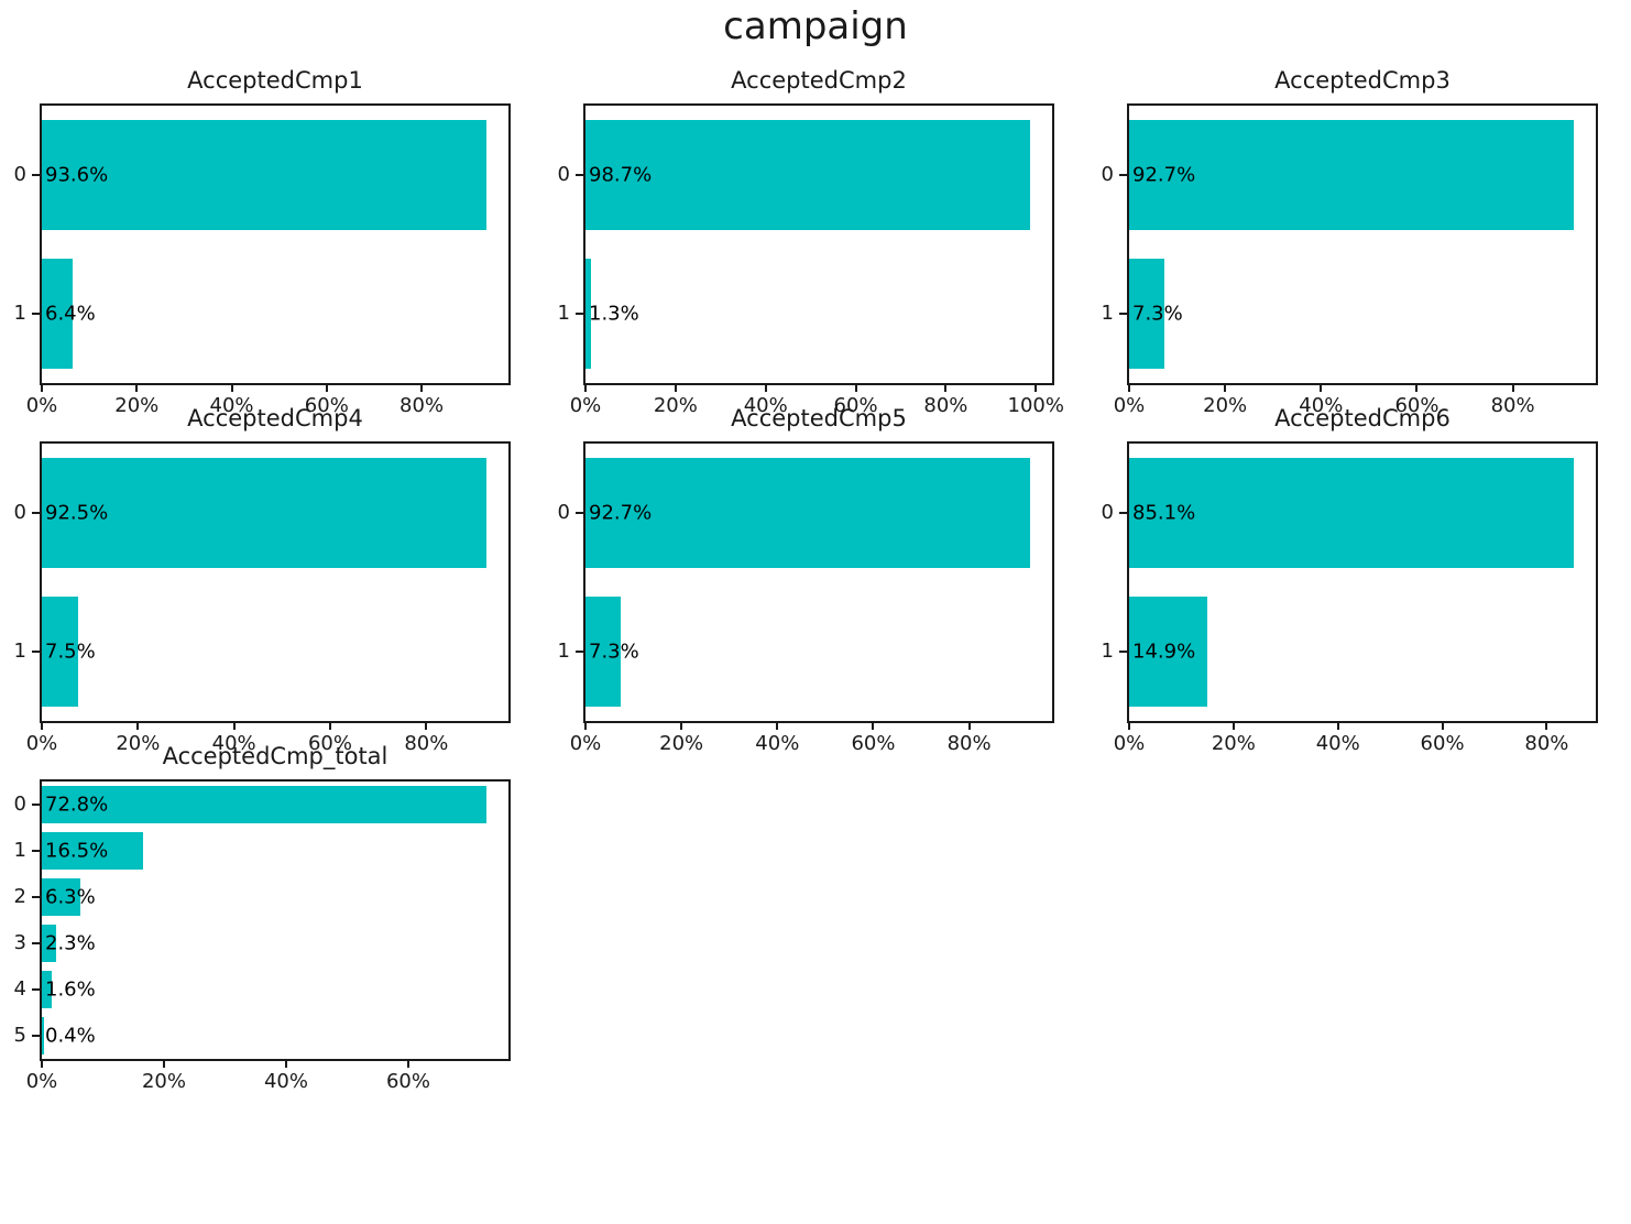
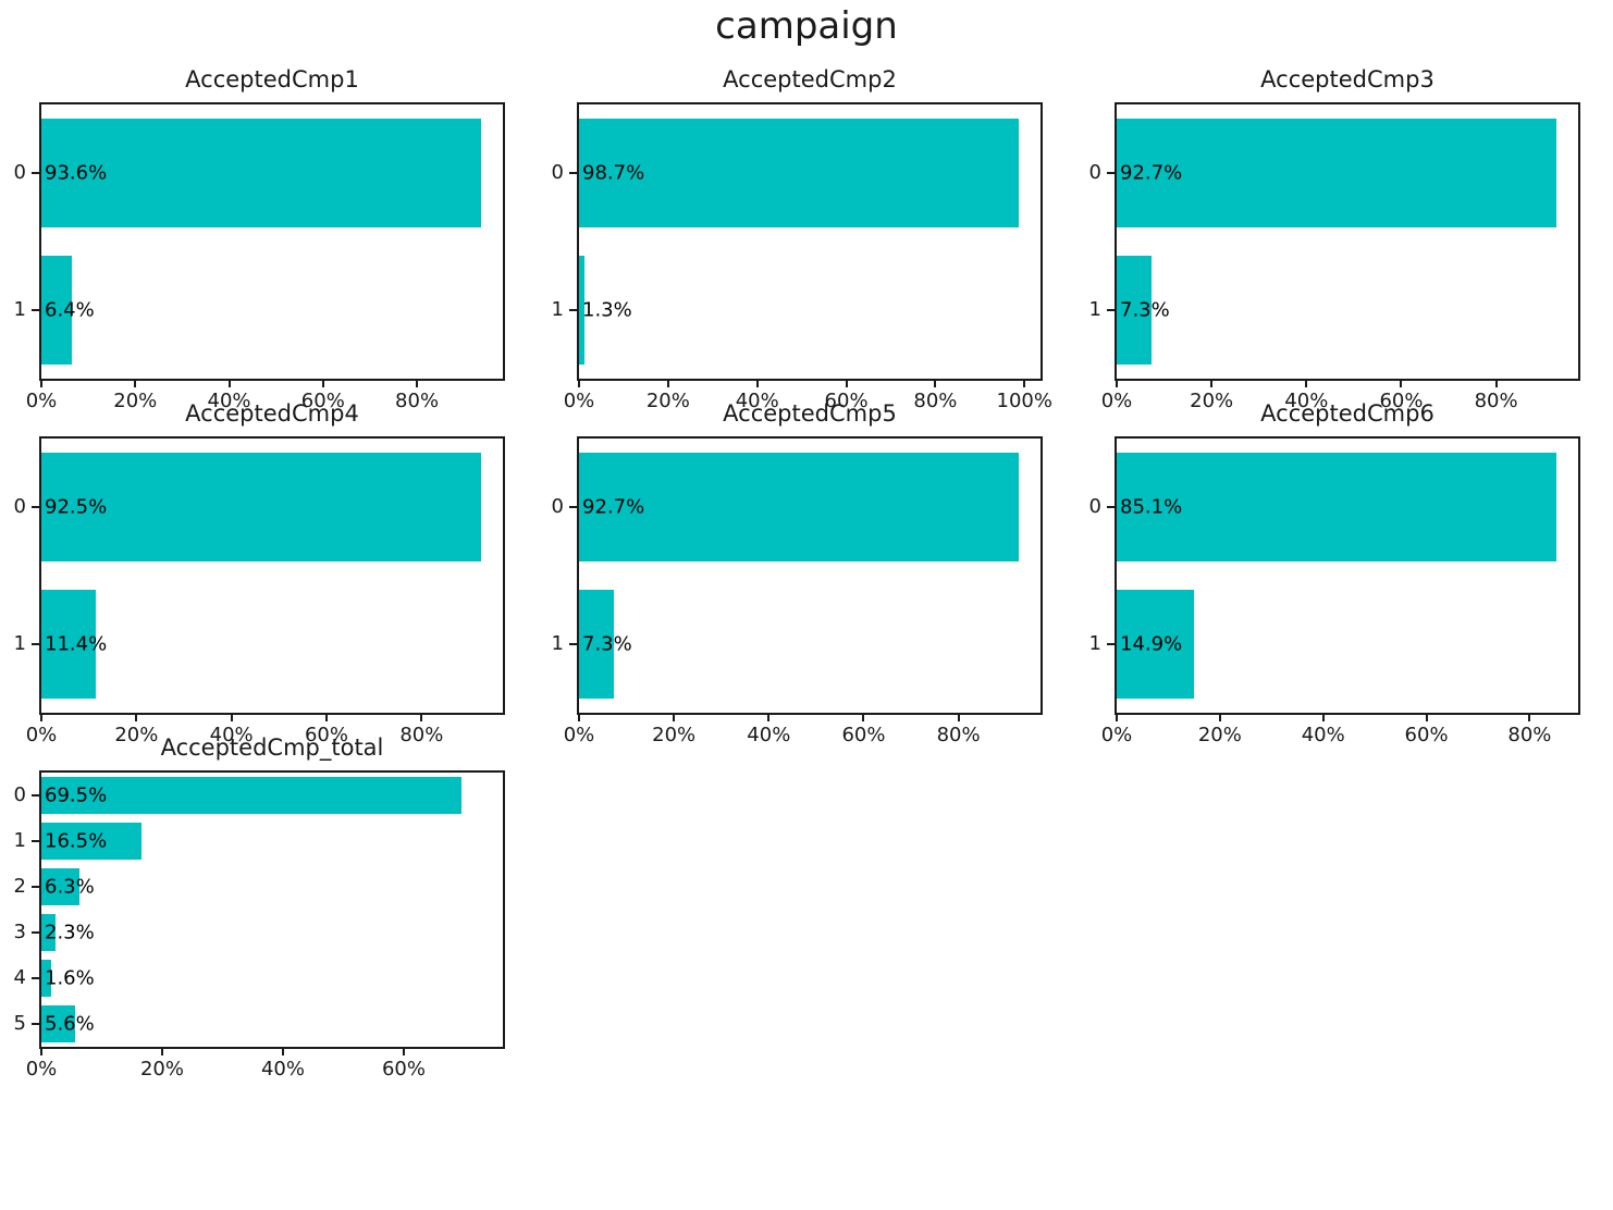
AcceptedCmp4/1: 7.5% -> 11.4%
AcceptedCmp_total/0: 72.8% -> 69.5%
AcceptedCmp_total/5: 0.4% -> 5.6%
